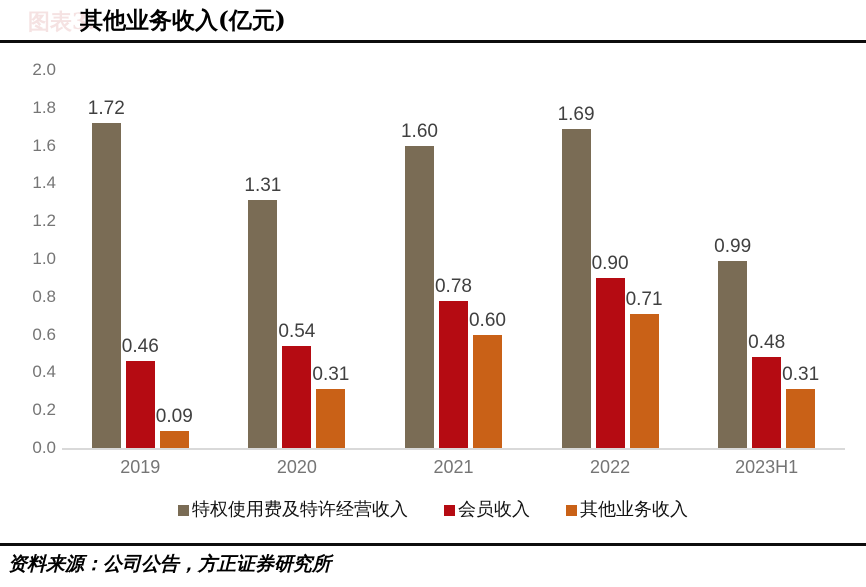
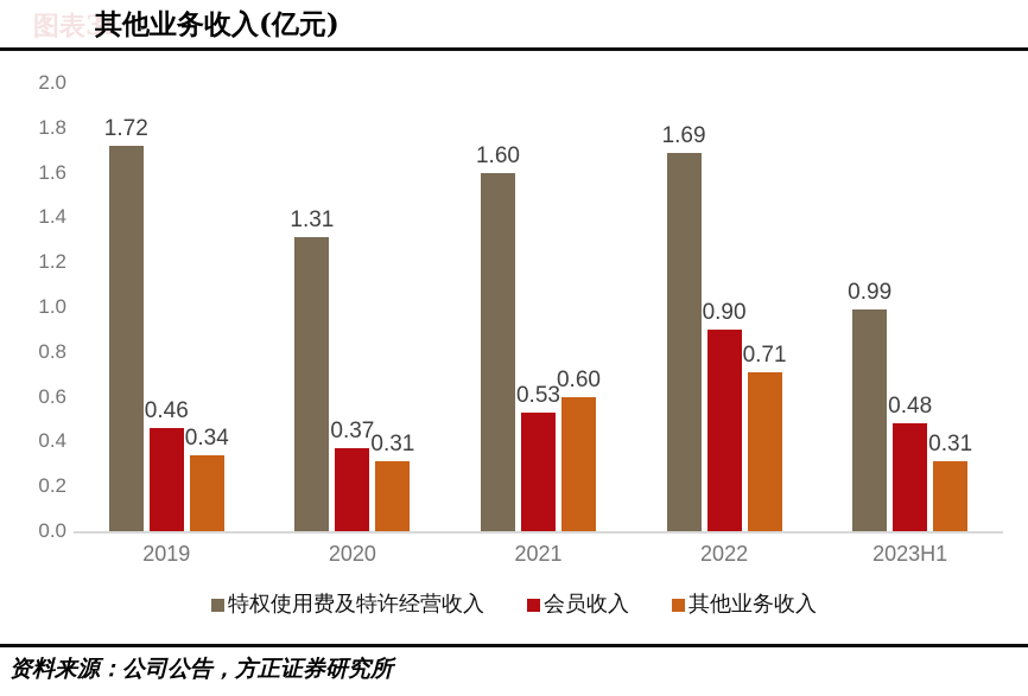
其他业务收入/2019: 0.09 -> 0.34
会员收入/2020: 0.54 -> 0.37
会员收入/2021: 0.78 -> 0.53
